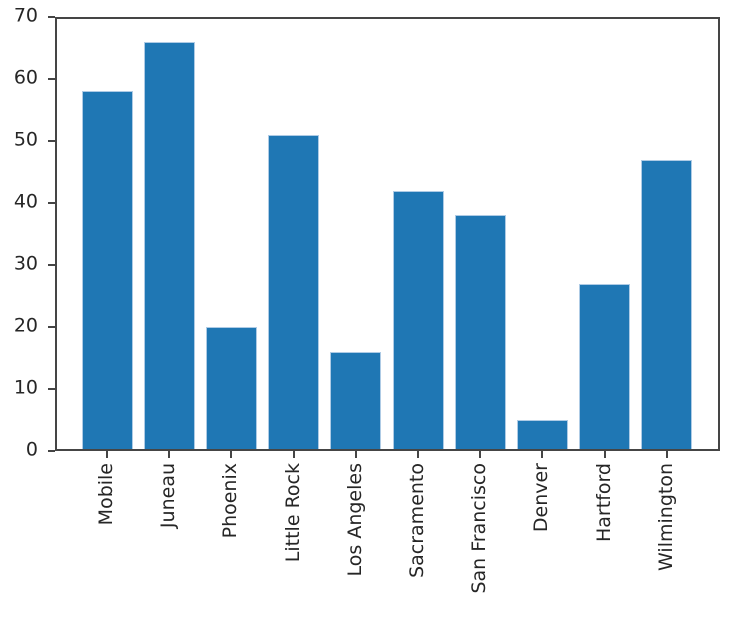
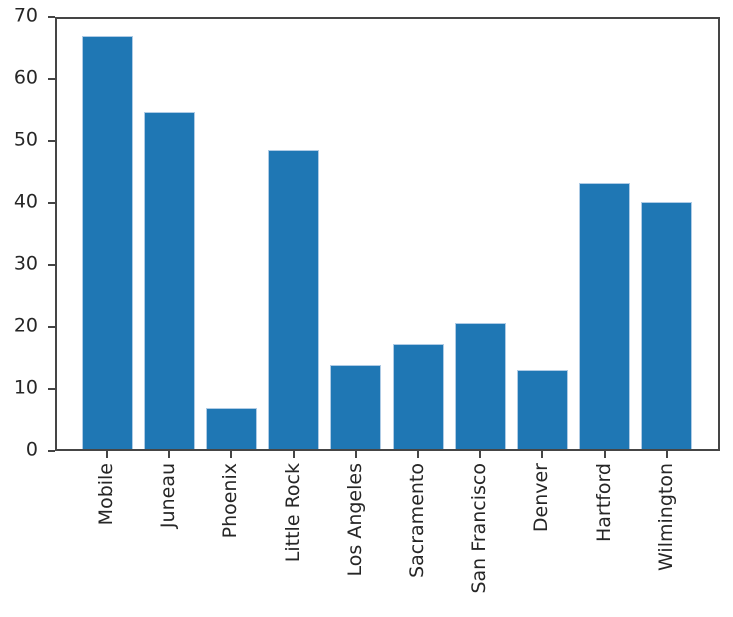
Mobile: 58 -> 67
Juneau: 66 -> 55
Phoenix: 20 -> 7
Little Rock: 51 -> 48
Los Angeles: 16 -> 14
Sacramento: 42 -> 17
San Francisco: 38 -> 21
Denver: 5 -> 13
Hartford: 27 -> 43
Wilmington: 47 -> 40
